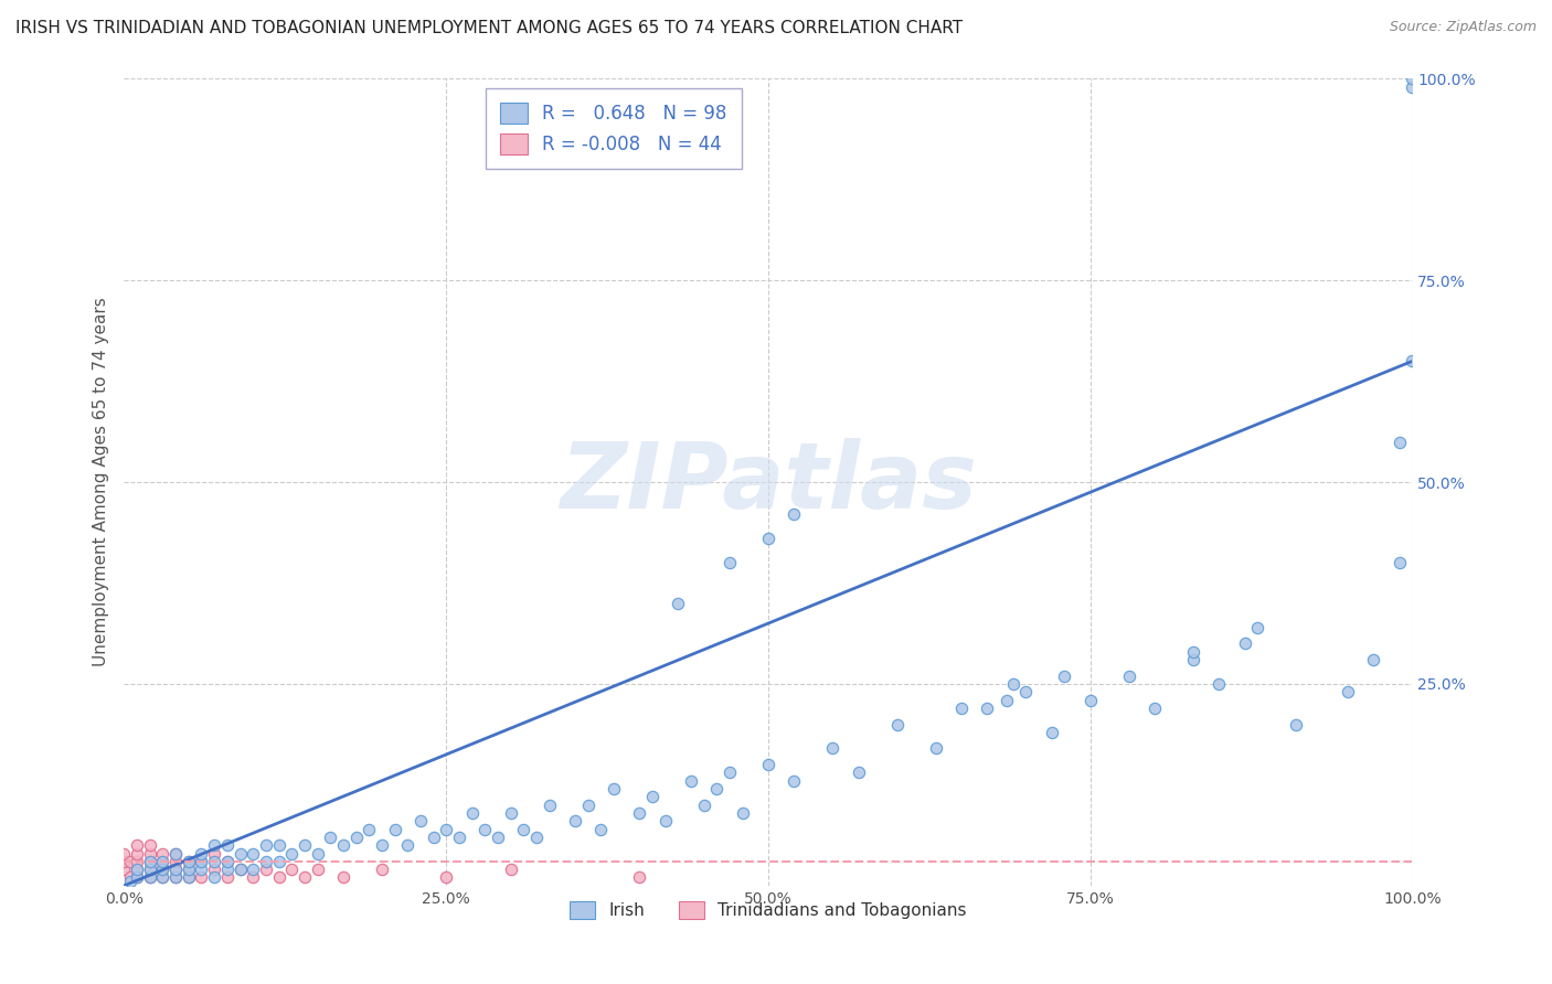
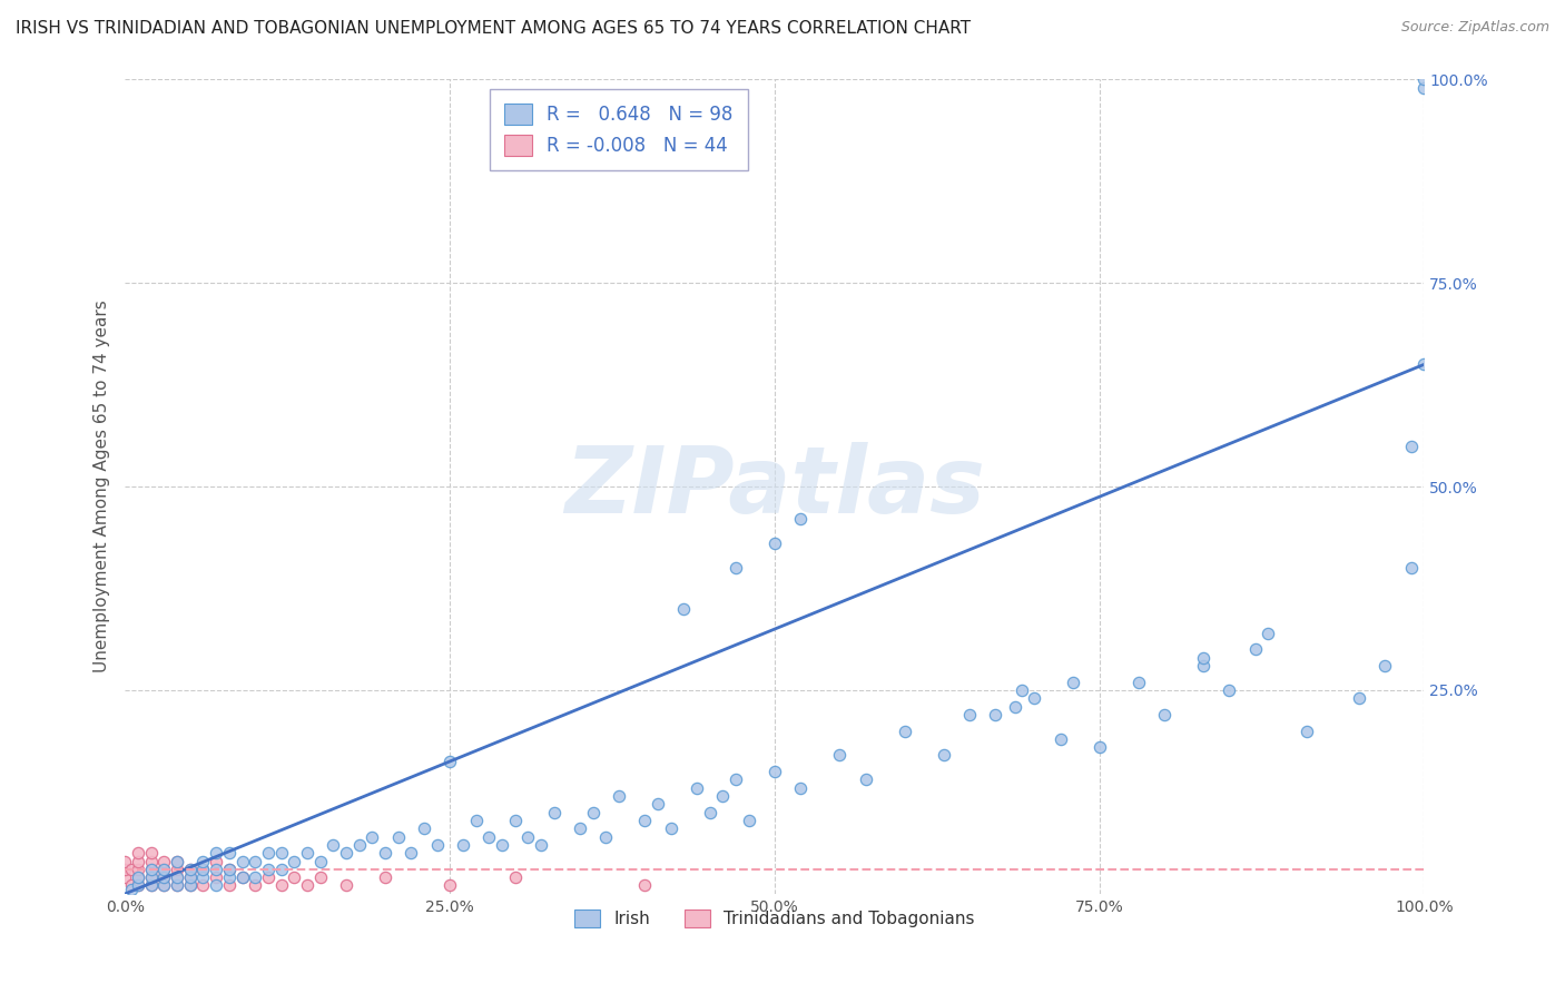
Irish/25.0%: 7.0% -> 16.2%
Irish/75.0%: 23.0% -> 18.0%
